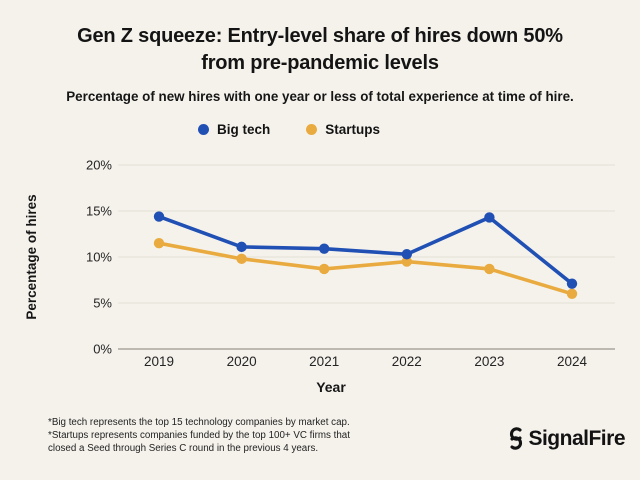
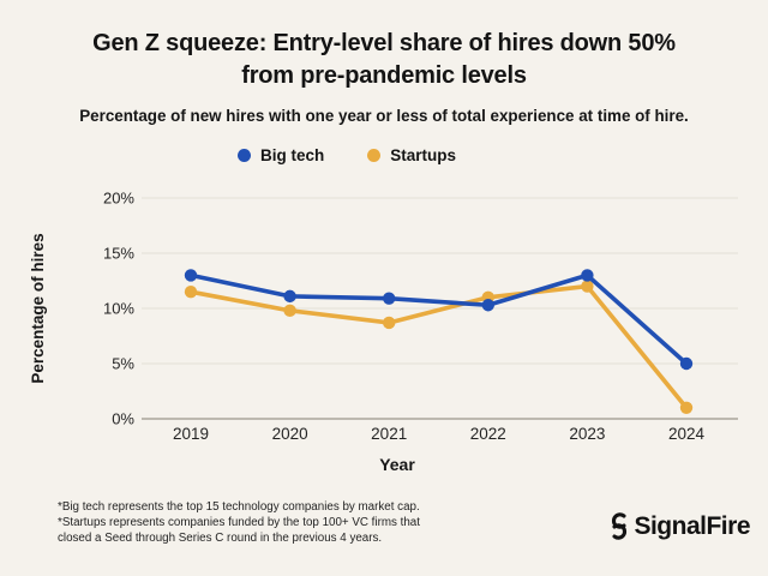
Big tech/2019: 14% -> 13%
Startups/2022: 10% -> 11%
Big tech/2023: 14% -> 13%
Startups/2023: 9% -> 12%
Big tech/2024: 7% -> 5%
Startups/2024: 6% -> 1%
